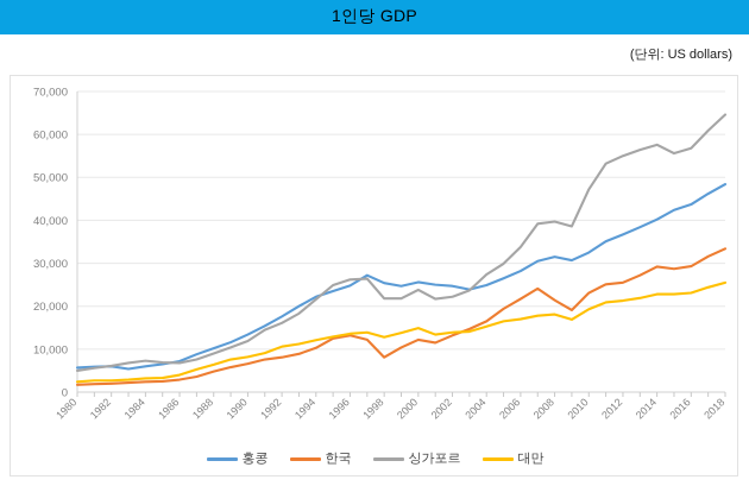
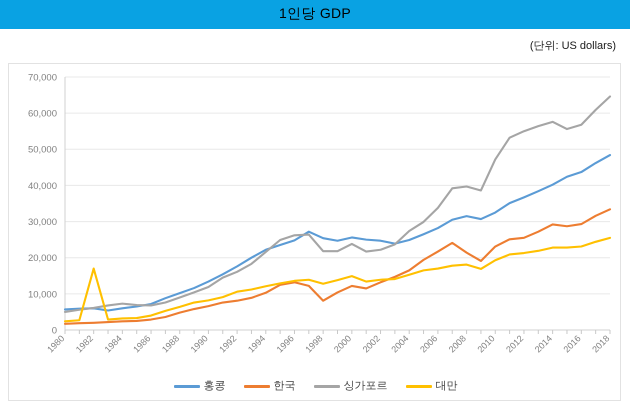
대만/1982: 3000 -> 17000
